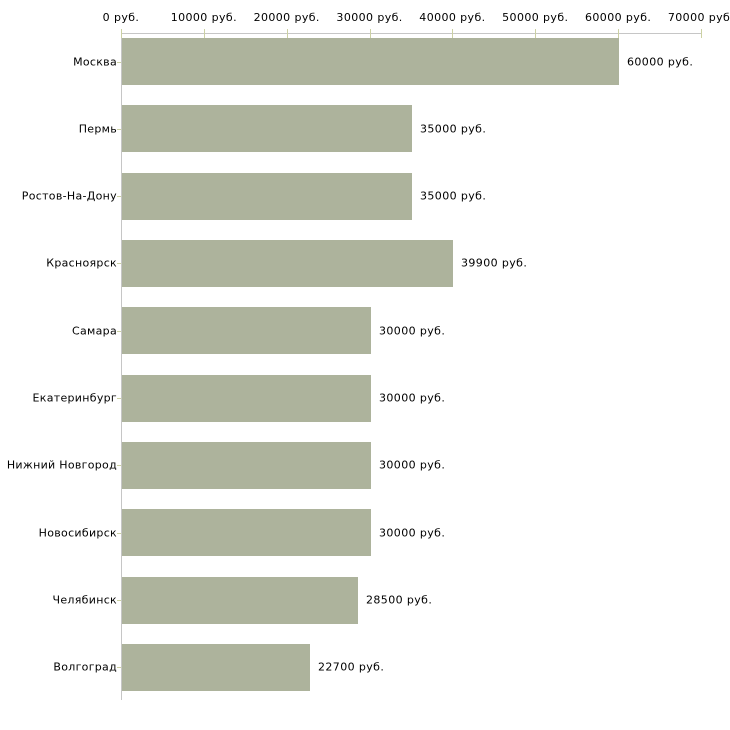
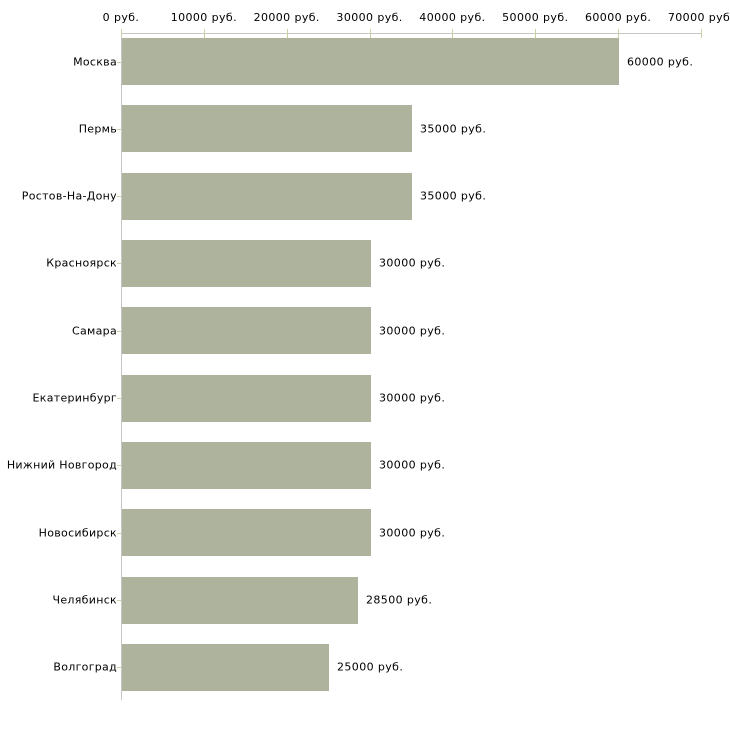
Красноярск: 39900 -> 30000
Волгоград: 22700 -> 25000
